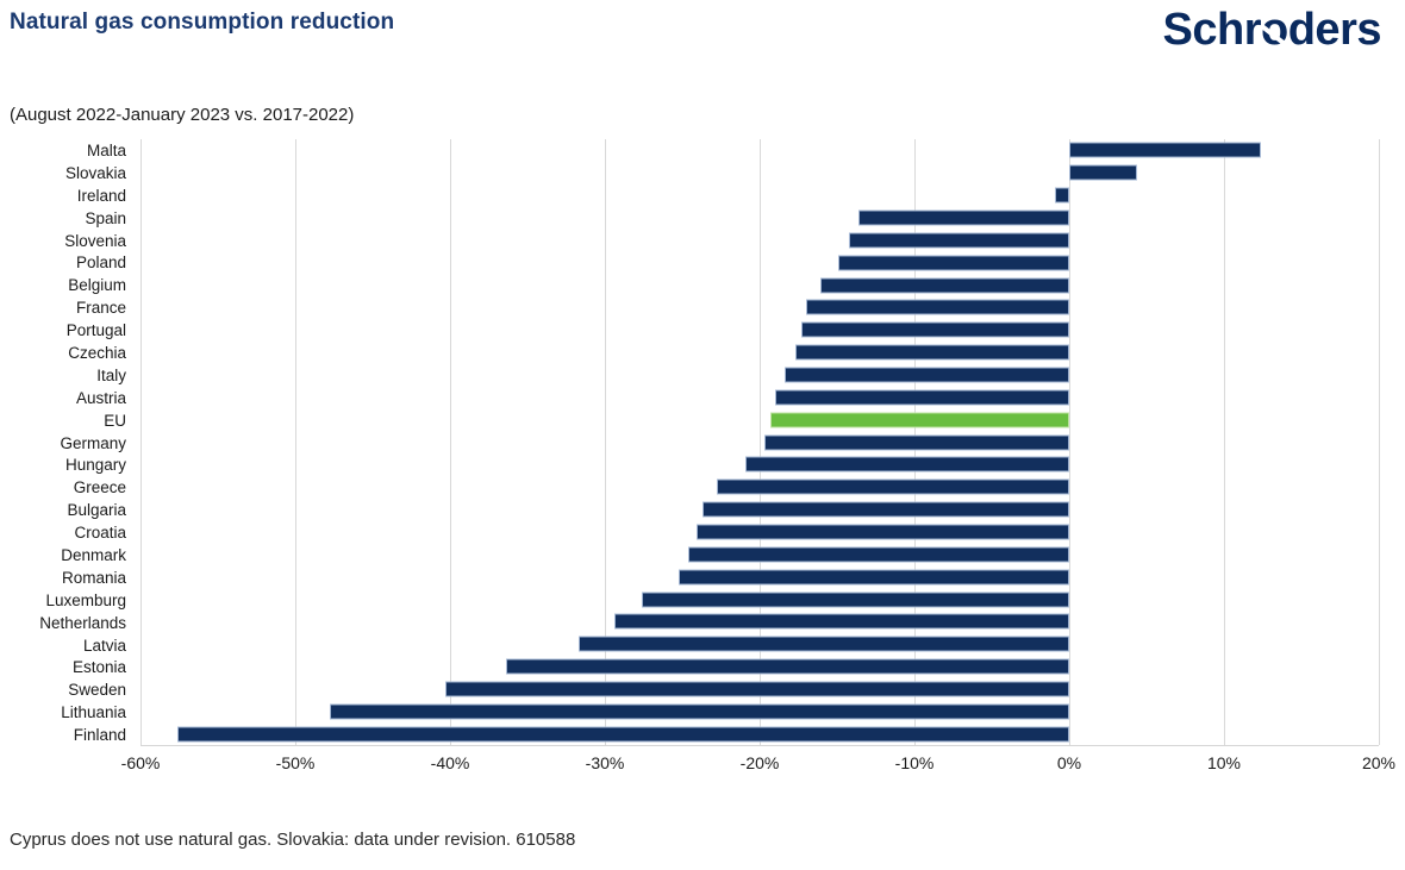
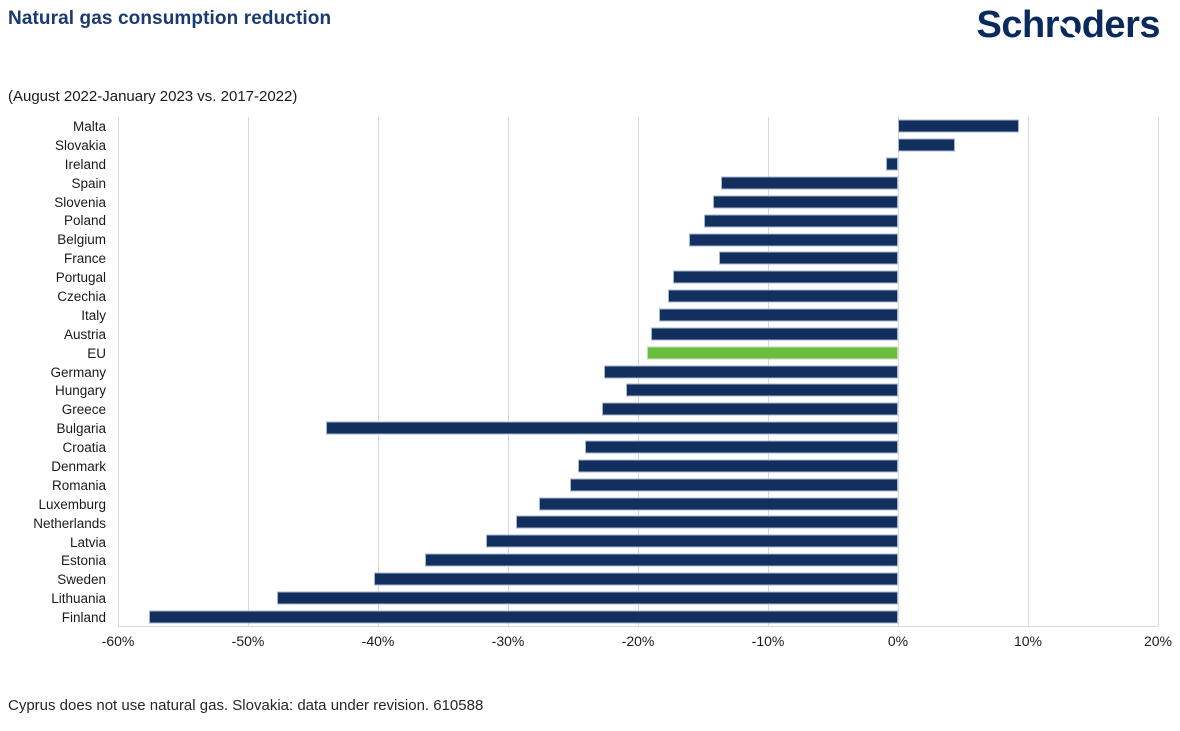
Malta: 12.4% -> 9.3%
France: -17.0% -> -13.8%
Germany: -19.7% -> -22.6%
Bulgaria: -23.7% -> -44.0%
